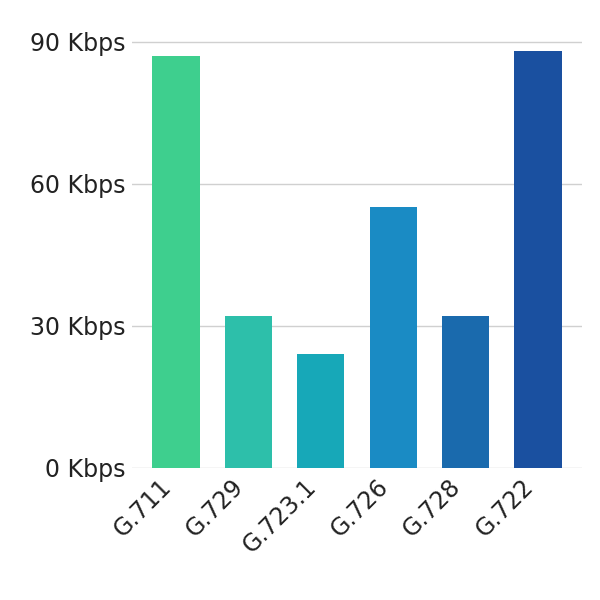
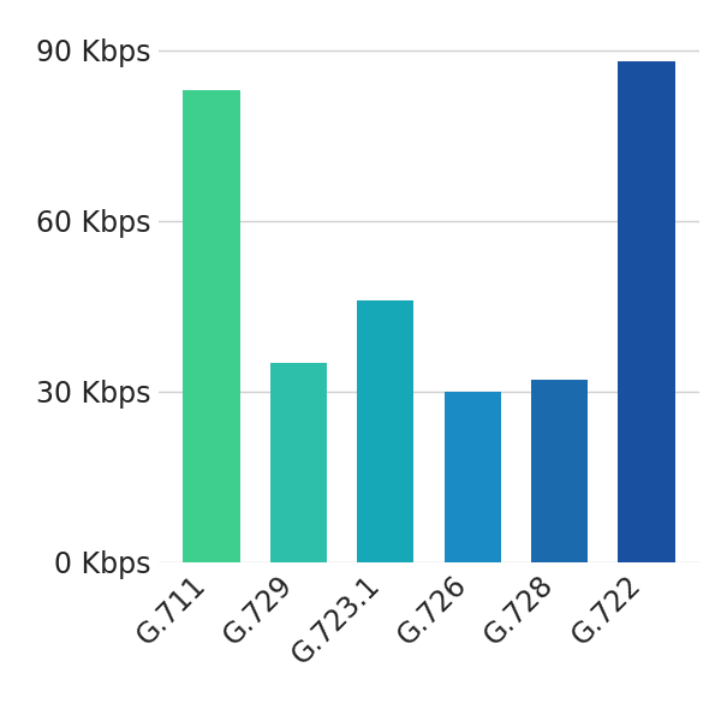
G.711: 87 Kbps -> 83 Kbps
G.729: 32 Kbps -> 35 Kbps
G.723.1: 24 Kbps -> 46 Kbps
G.726: 55 Kbps -> 30 Kbps
